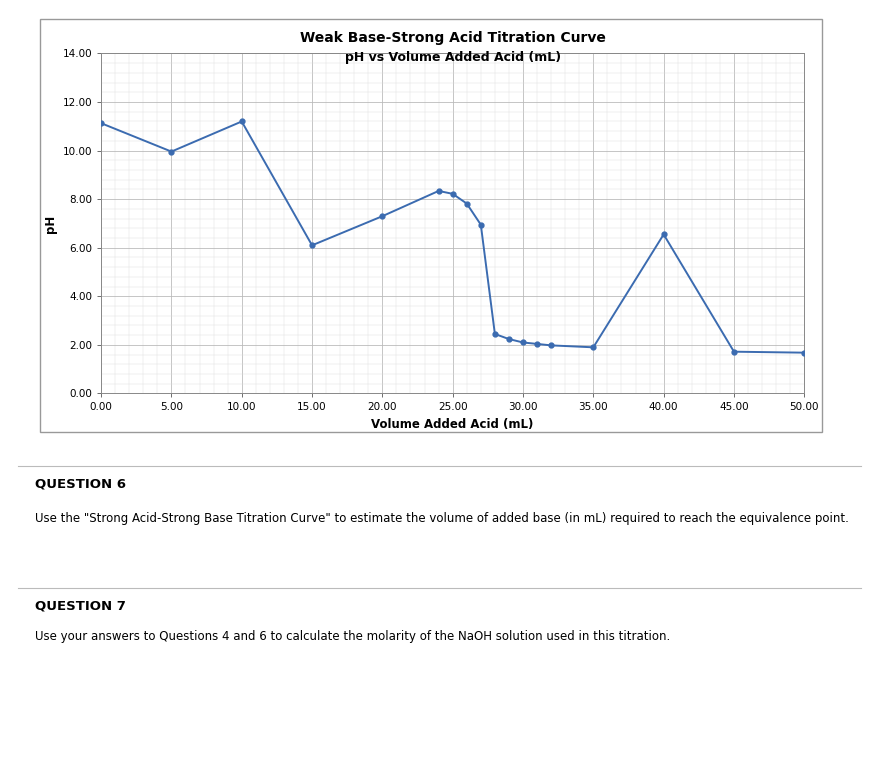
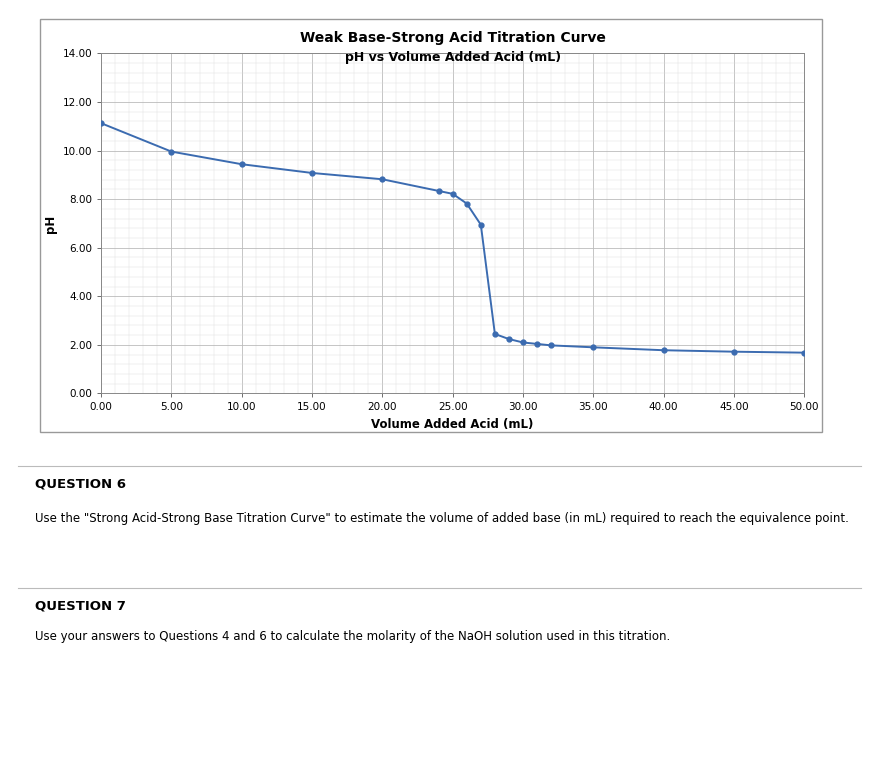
10.00: 11.20 -> 9.44
15.00: 6.10 -> 9.08
20.00: 7.30 -> 8.82
40.00: 6.55 -> 1.78
